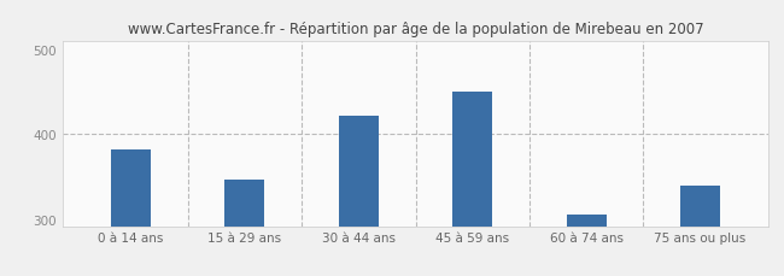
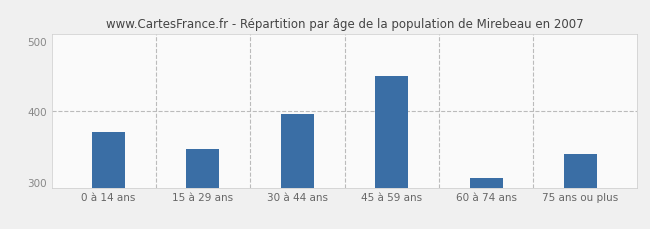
0 à 14 ans: 382 -> 370
30 à 44 ans: 422 -> 396
